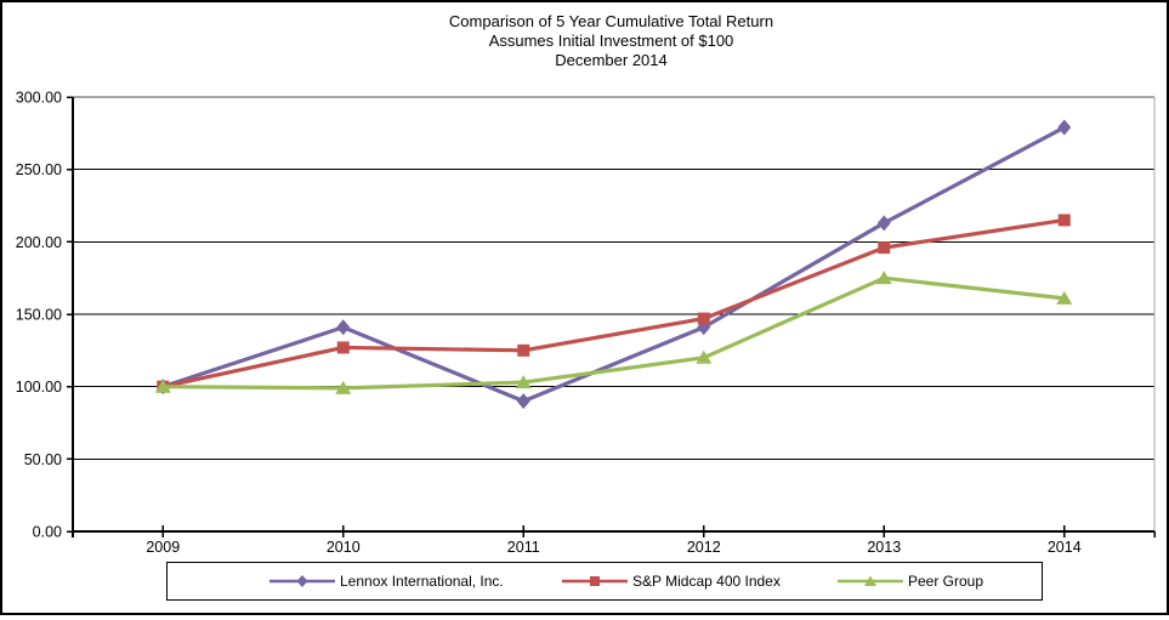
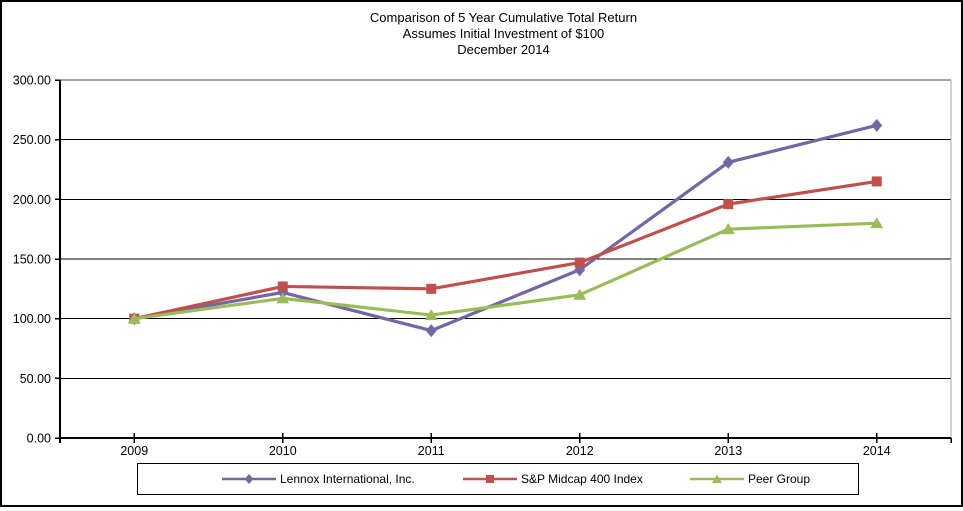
Lennox International, Inc./2010: 141 -> 122
Peer Group/2010: 99 -> 117
Lennox International, Inc./2013: 213 -> 231
Lennox International, Inc./2014: 279 -> 262
Peer Group/2014: 161 -> 180
